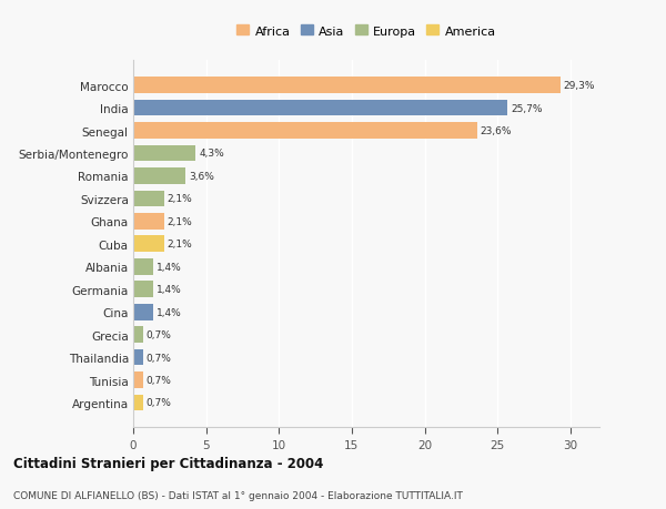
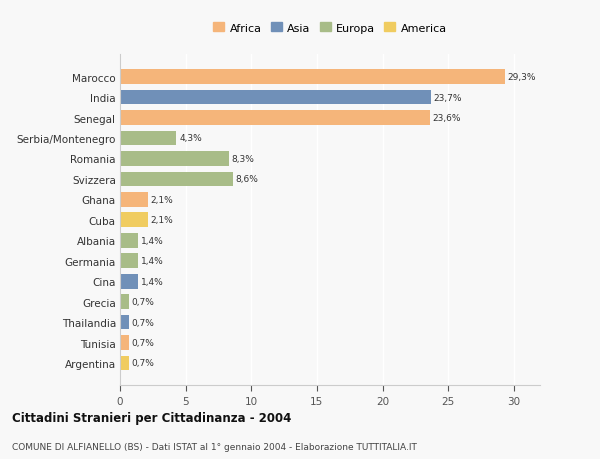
India: 25,7% -> 23,7%
Romania: 3,6% -> 8,3%
Svizzera: 2,1% -> 8,6%
